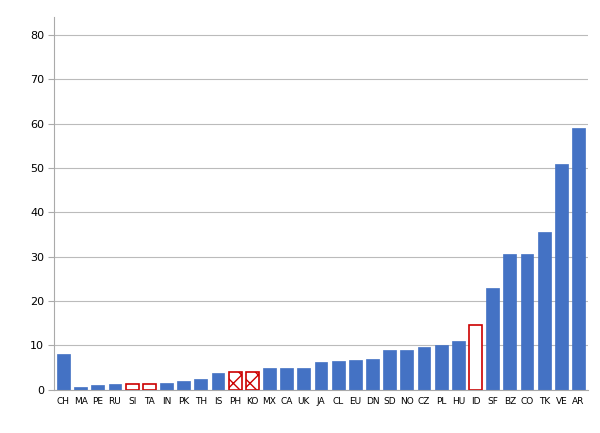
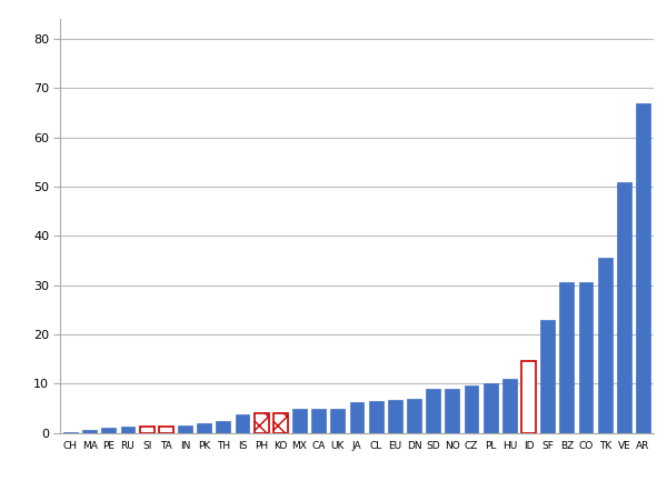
CH: 8.0 -> 0.2
AR: 59.0 -> 67.0
